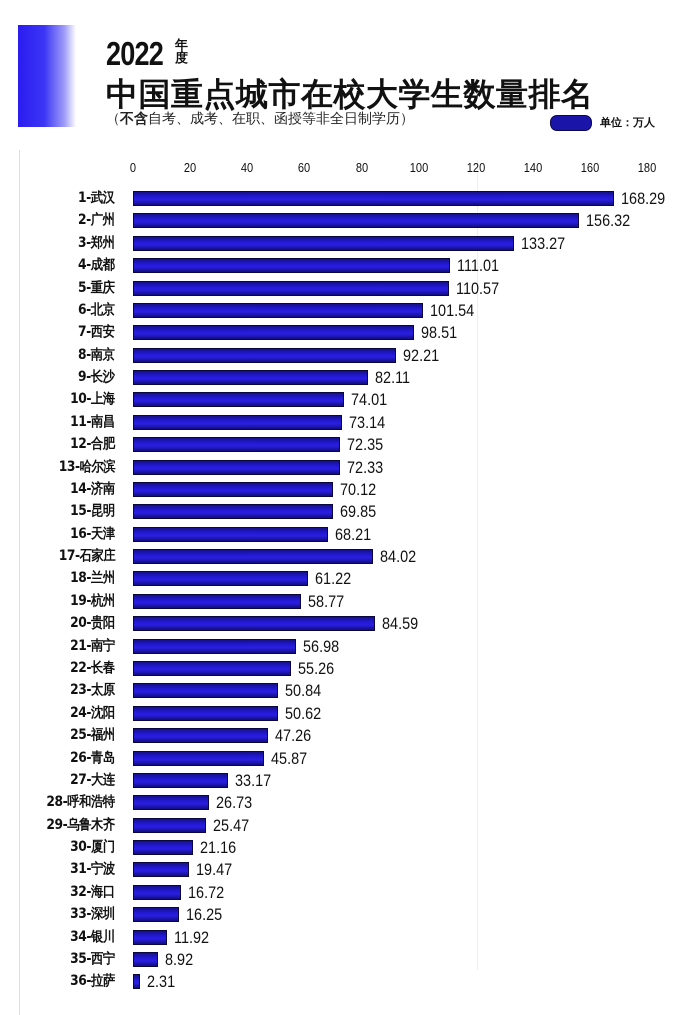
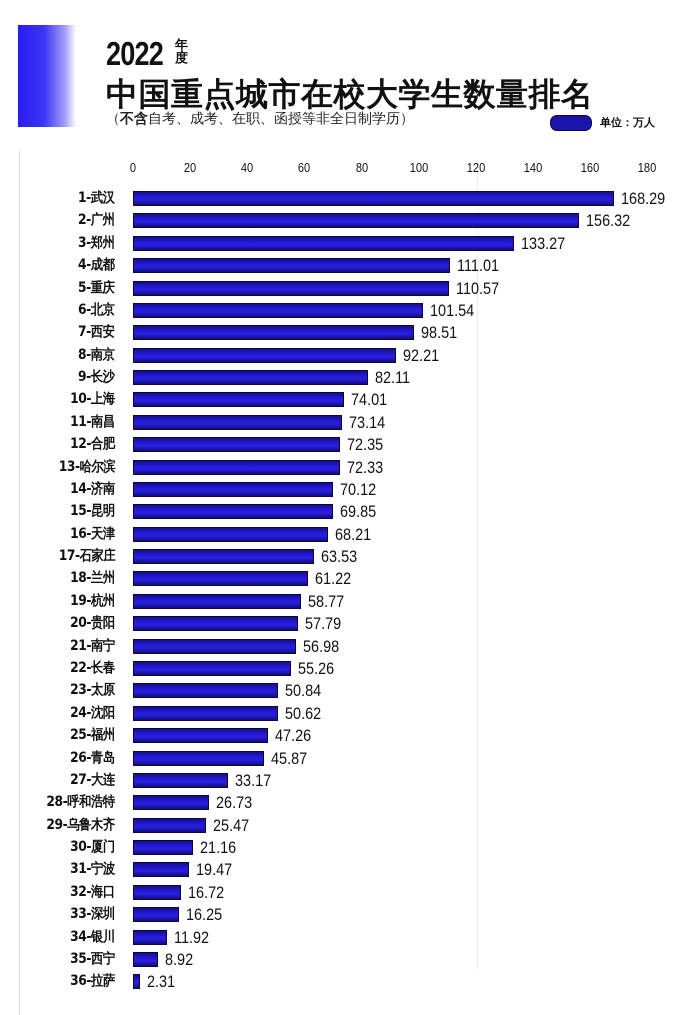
17-石家庄: 84.02 -> 63.53
20-贵阳: 84.59 -> 57.79
